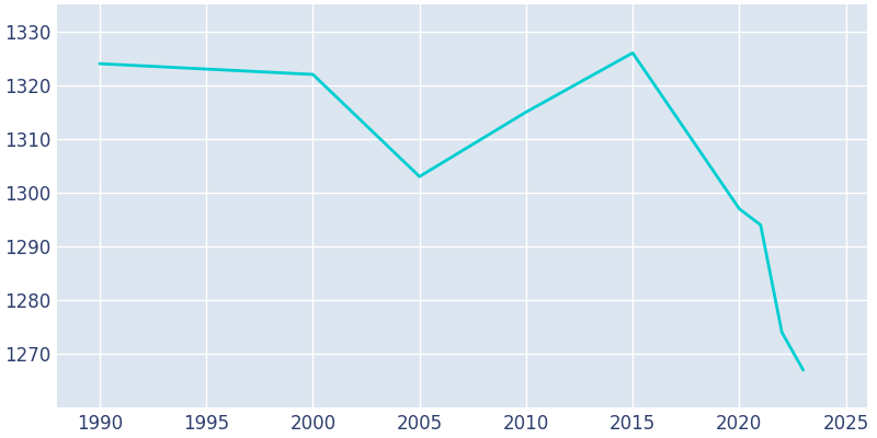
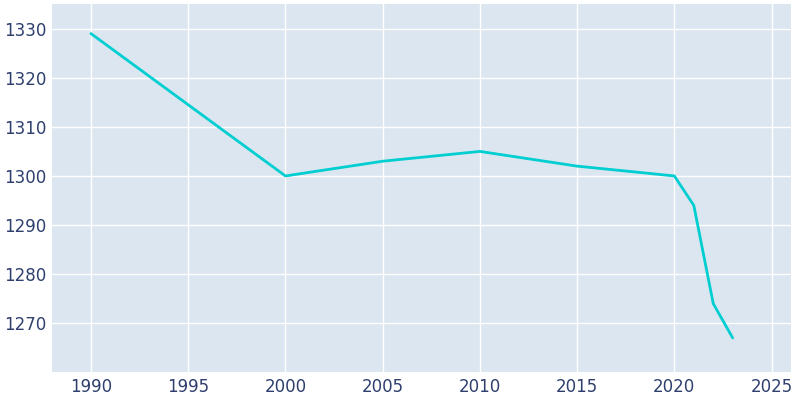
1990: 1324 -> 1329
2000: 1322 -> 1300
2010: 1315 -> 1305
2015: 1326 -> 1302
2020: 1297 -> 1300
